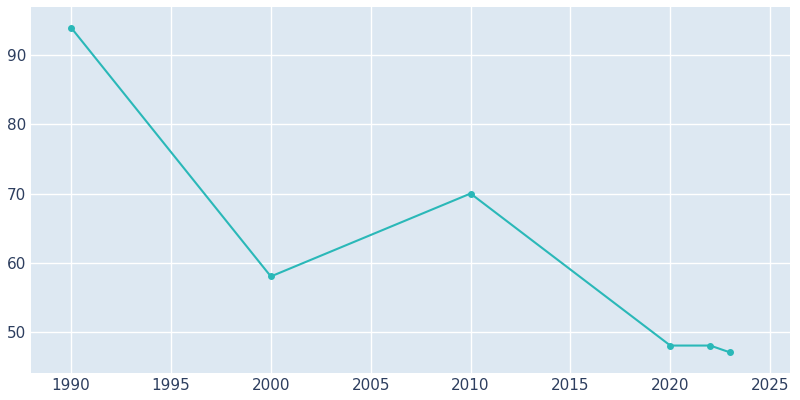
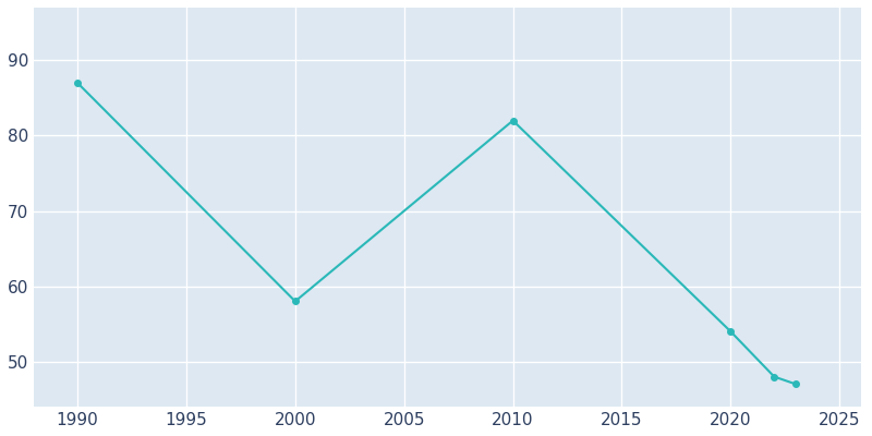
1990: 94 -> 87
2010: 70 -> 82
2020: 48 -> 54
